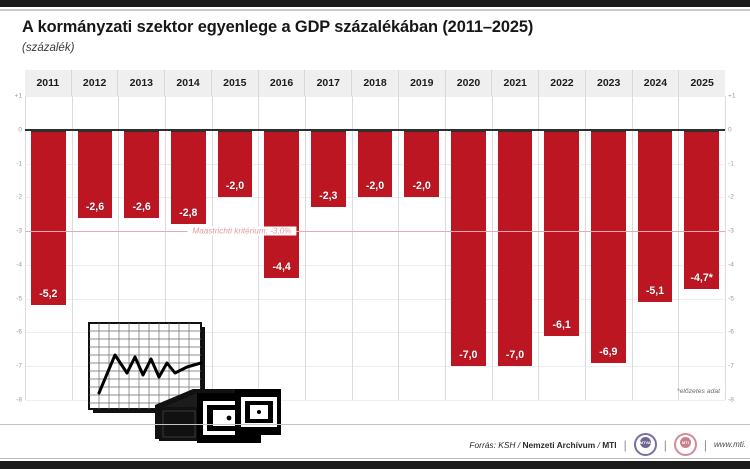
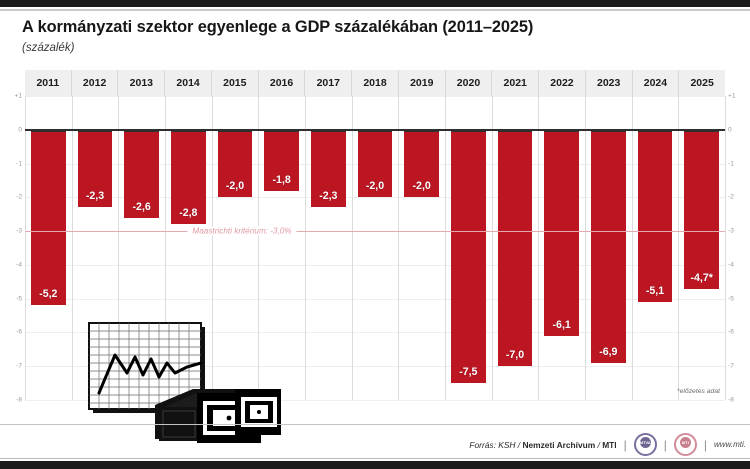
2012: -2,6 -> -2,3
2016: -4,4 -> -1,8
2020: -7,0 -> -7,5
